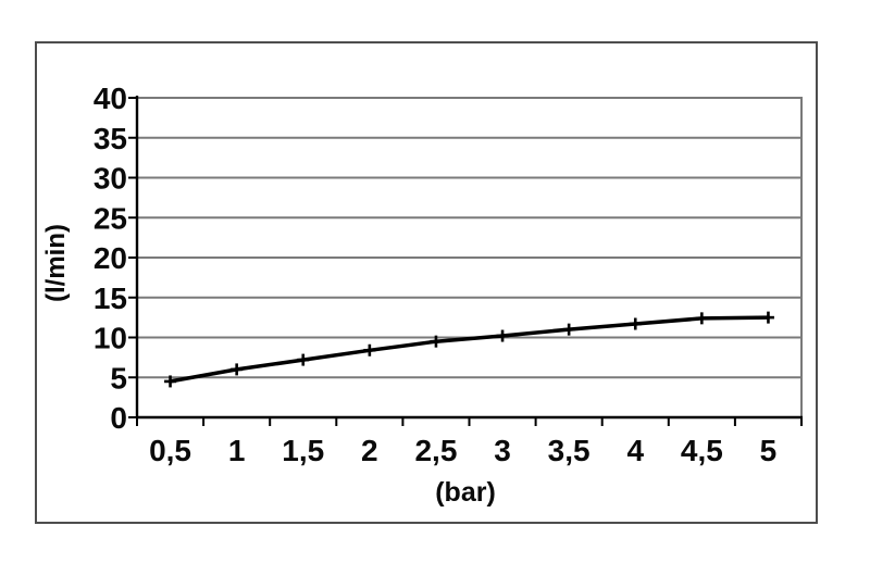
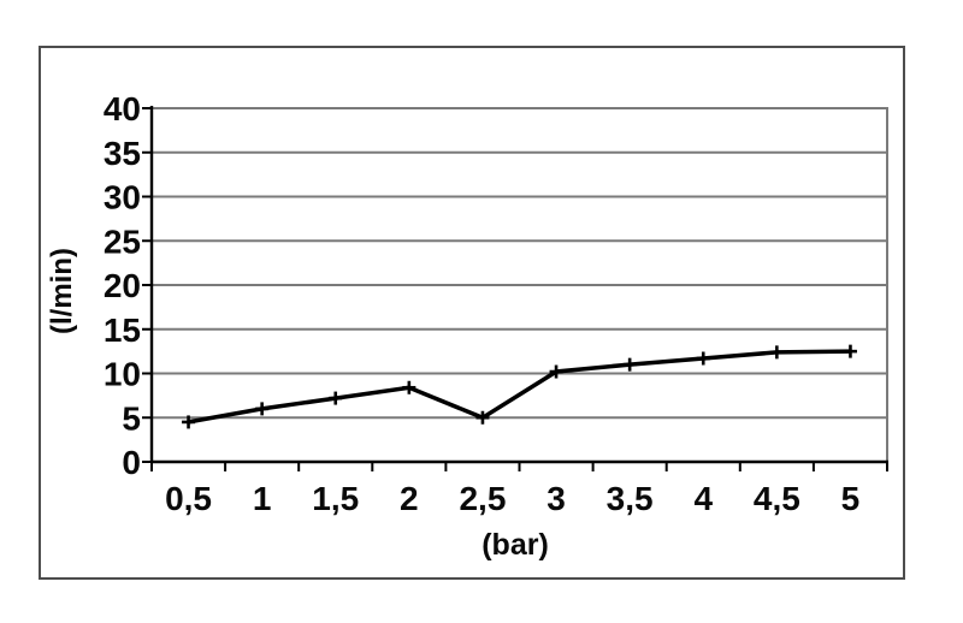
2,5: 10 -> 5
